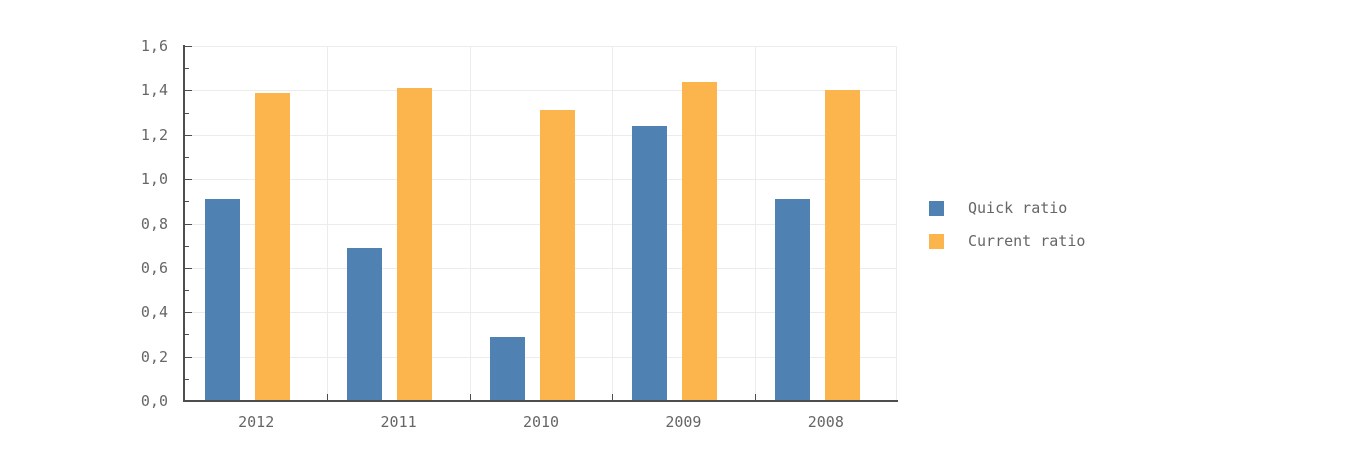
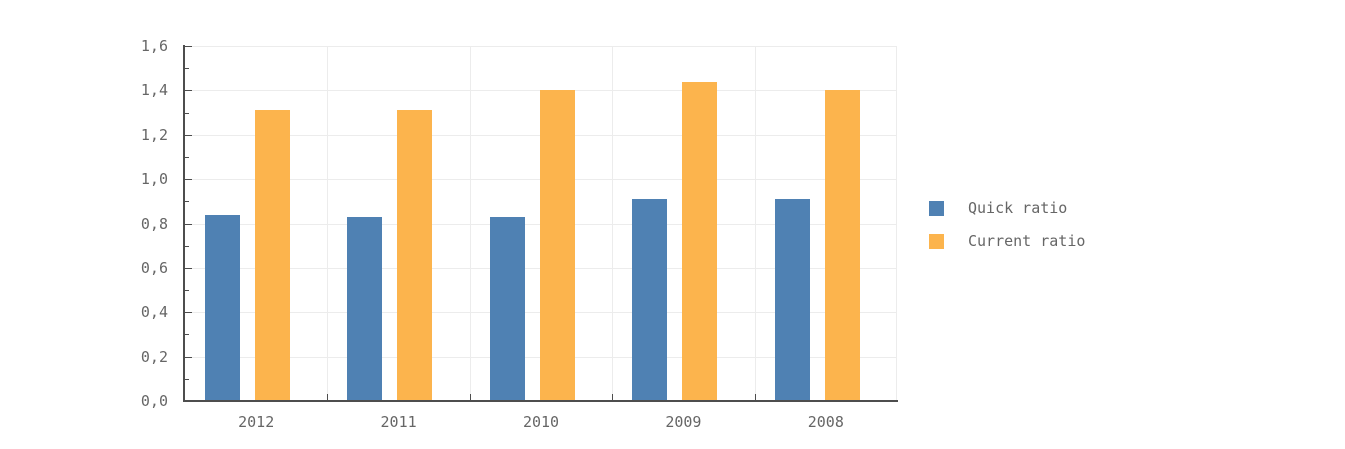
Quick ratio/2012: 0,91 -> 0,84
Current ratio/2012: 1,39 -> 1,31
Quick ratio/2011: 0,69 -> 0,83
Current ratio/2011: 1,41 -> 1,31
Quick ratio/2010: 0,29 -> 0,83
Current ratio/2010: 1,31 -> 1,40
Quick ratio/2009: 1,24 -> 0,91
